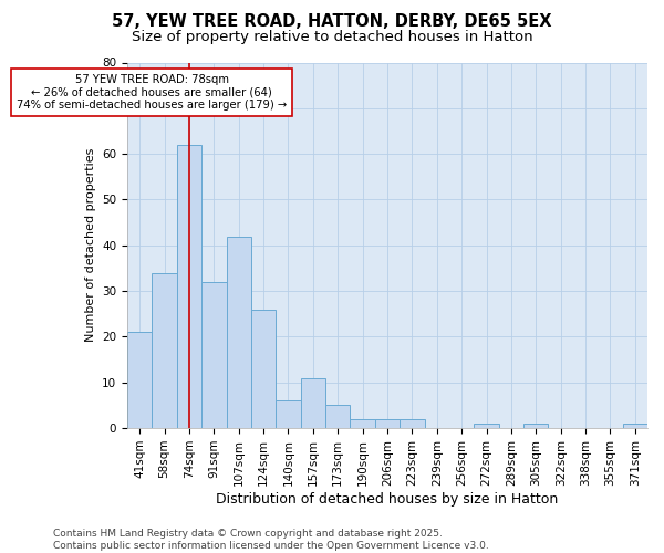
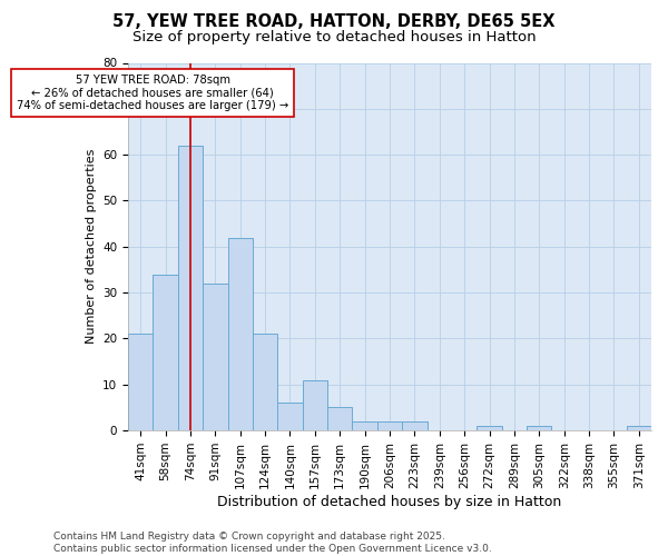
124sqm: 26 -> 21
